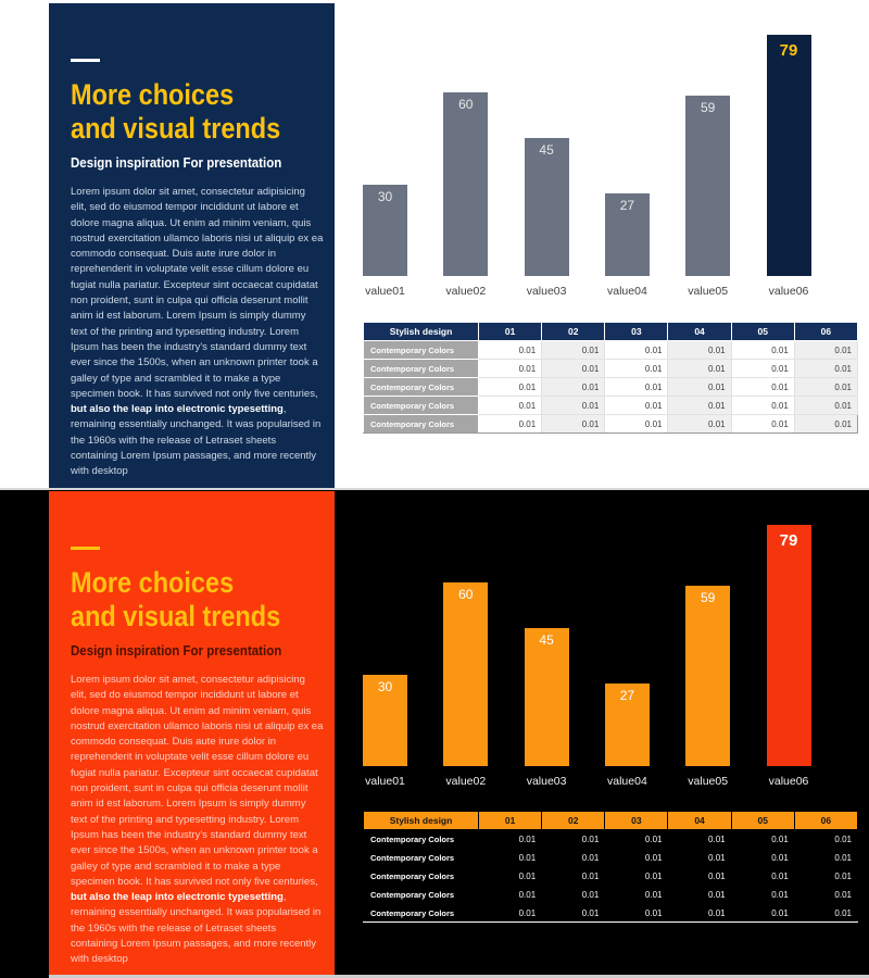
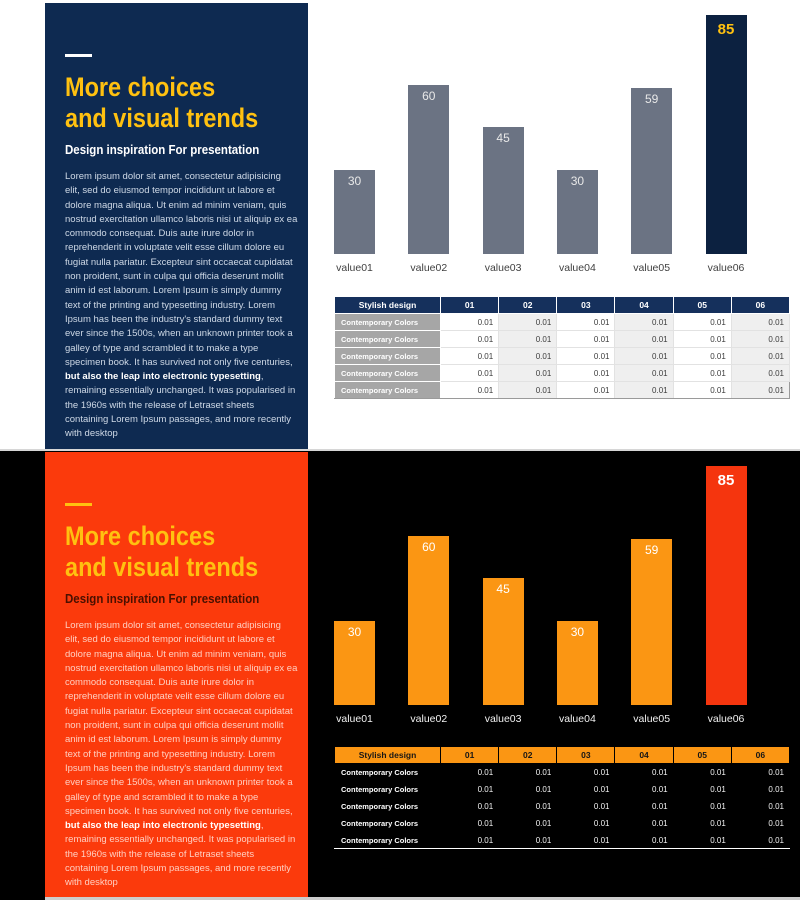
value04: 27 -> 30
value06: 79 -> 85
